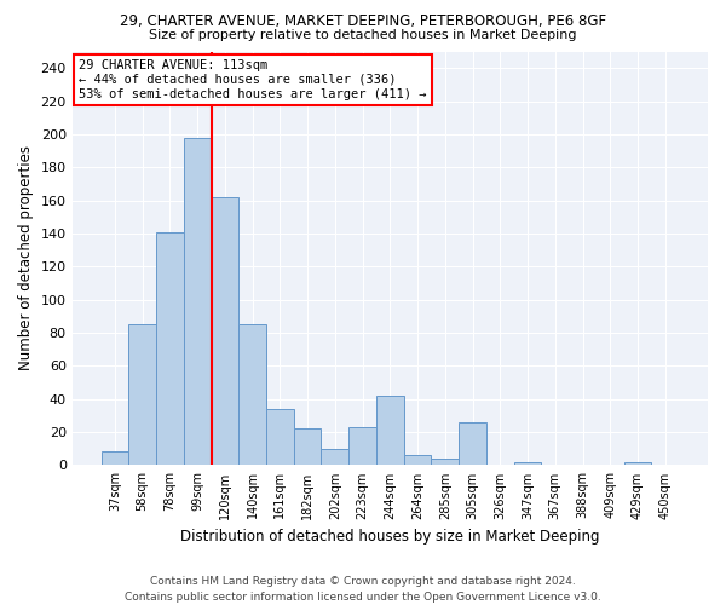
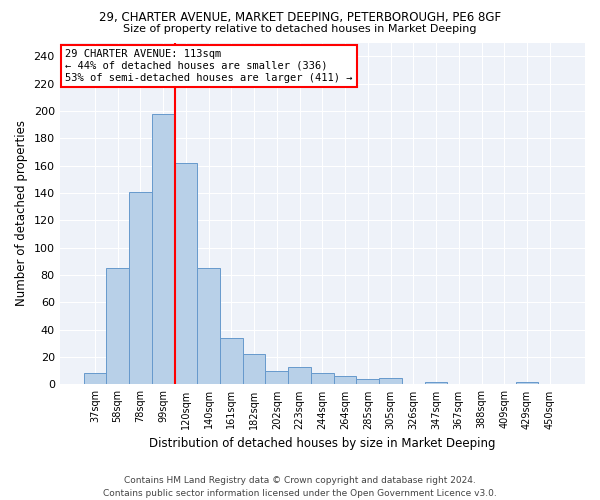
223sqm: 23 -> 13
244sqm: 42 -> 8
305sqm: 26 -> 5
